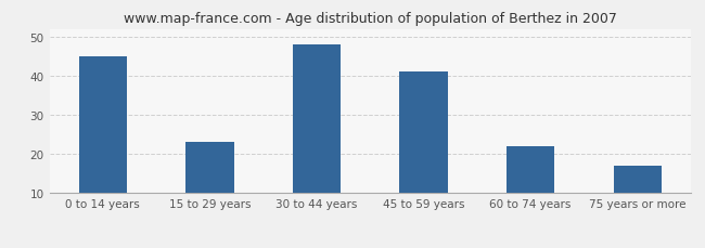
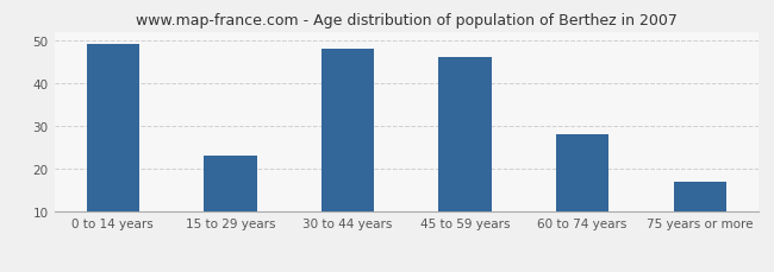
0 to 14 years: 45 -> 49
45 to 59 years: 41 -> 46
60 to 74 years: 22 -> 28
